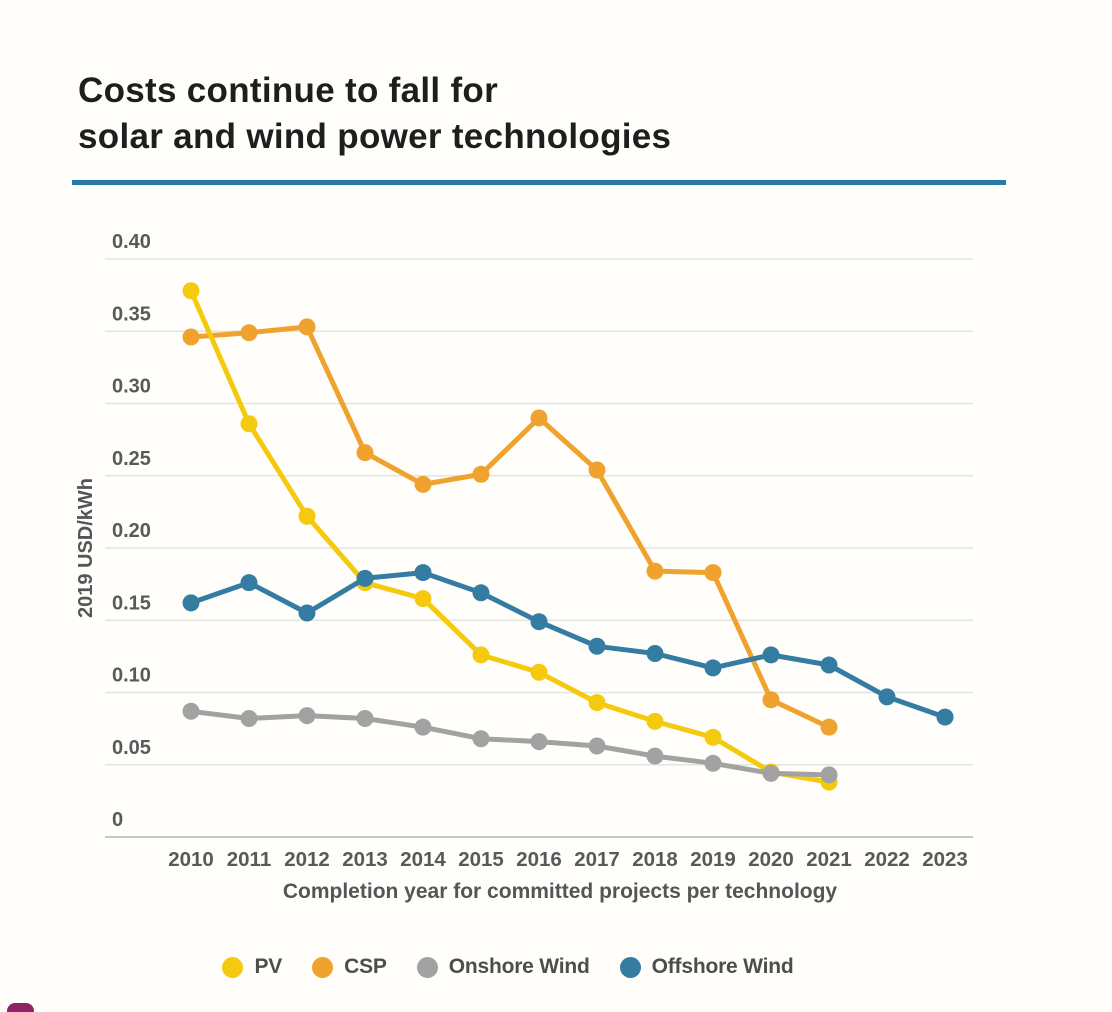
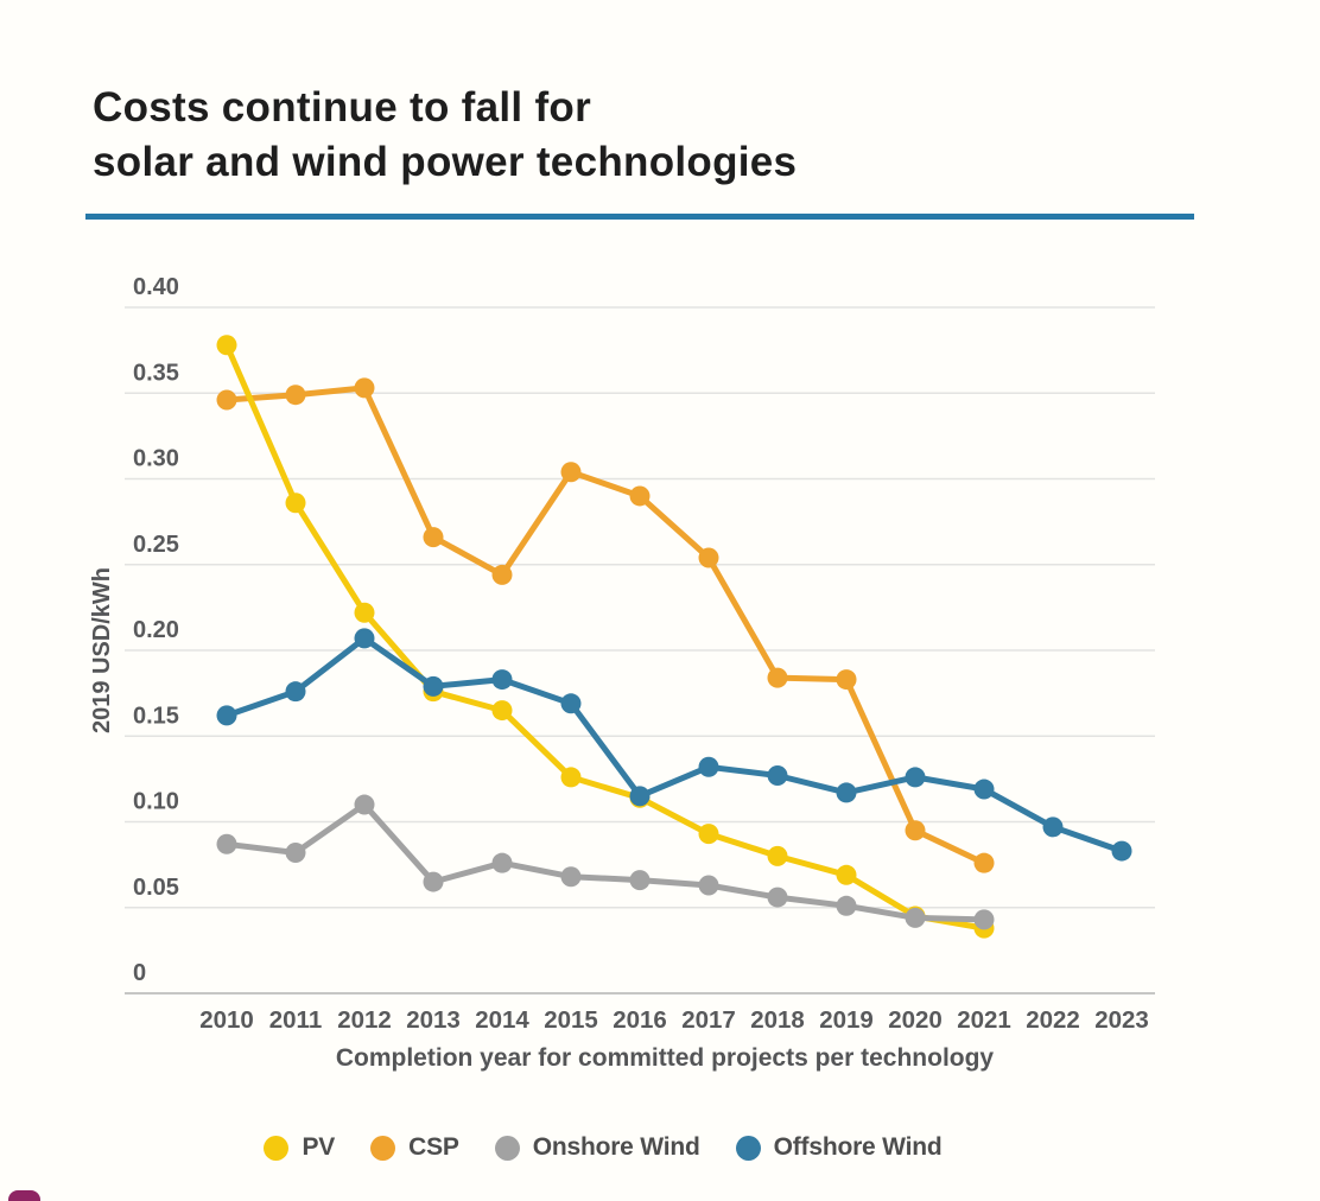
Onshore Wind/2012: 0.084 -> 0.110
Offshore Wind/2012: 0.155 -> 0.207
Onshore Wind/2013: 0.082 -> 0.065
CSP/2015: 0.251 -> 0.304
Offshore Wind/2016: 0.149 -> 0.115
